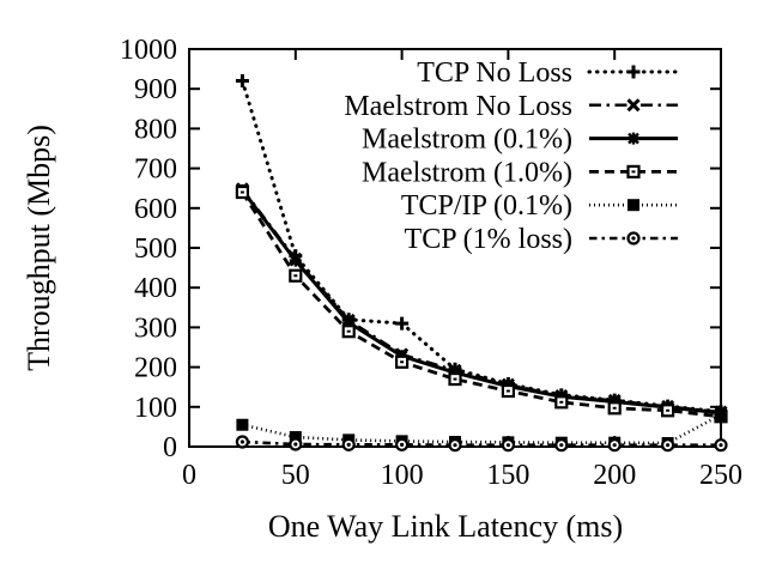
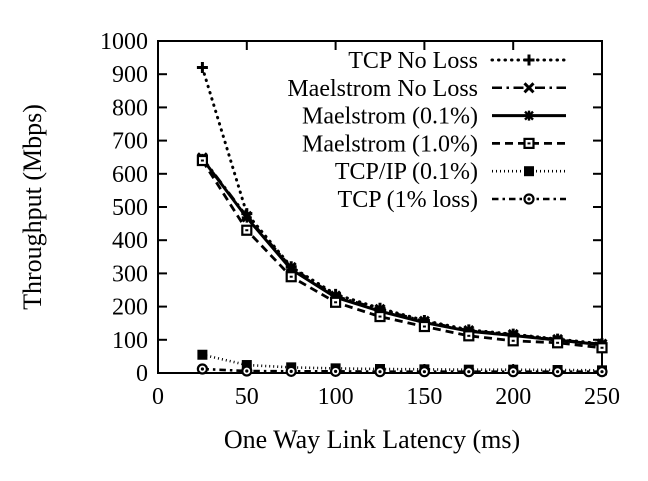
TCP No Loss/100: 310 -> 240
TCP/IP (0.1%)/250: 80 -> 10
